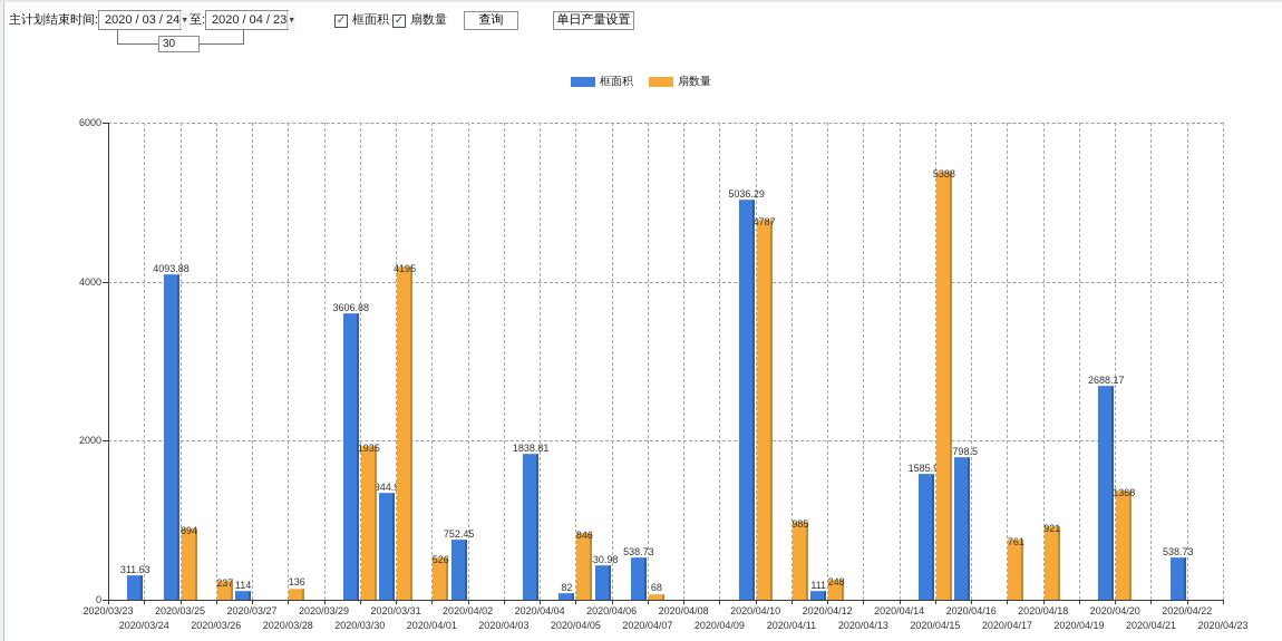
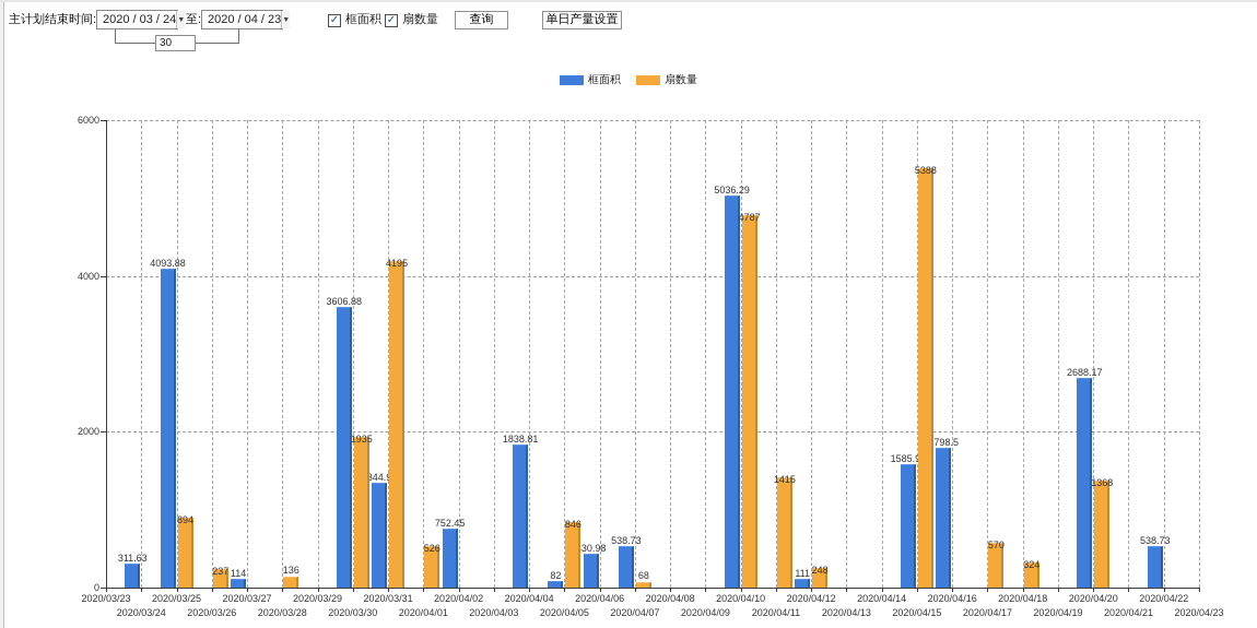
扇数量/2020/04/11: 985 -> 1415
扇数量/2020/04/17: 761 -> 570
扇数量/2020/04/18: 921 -> 324
